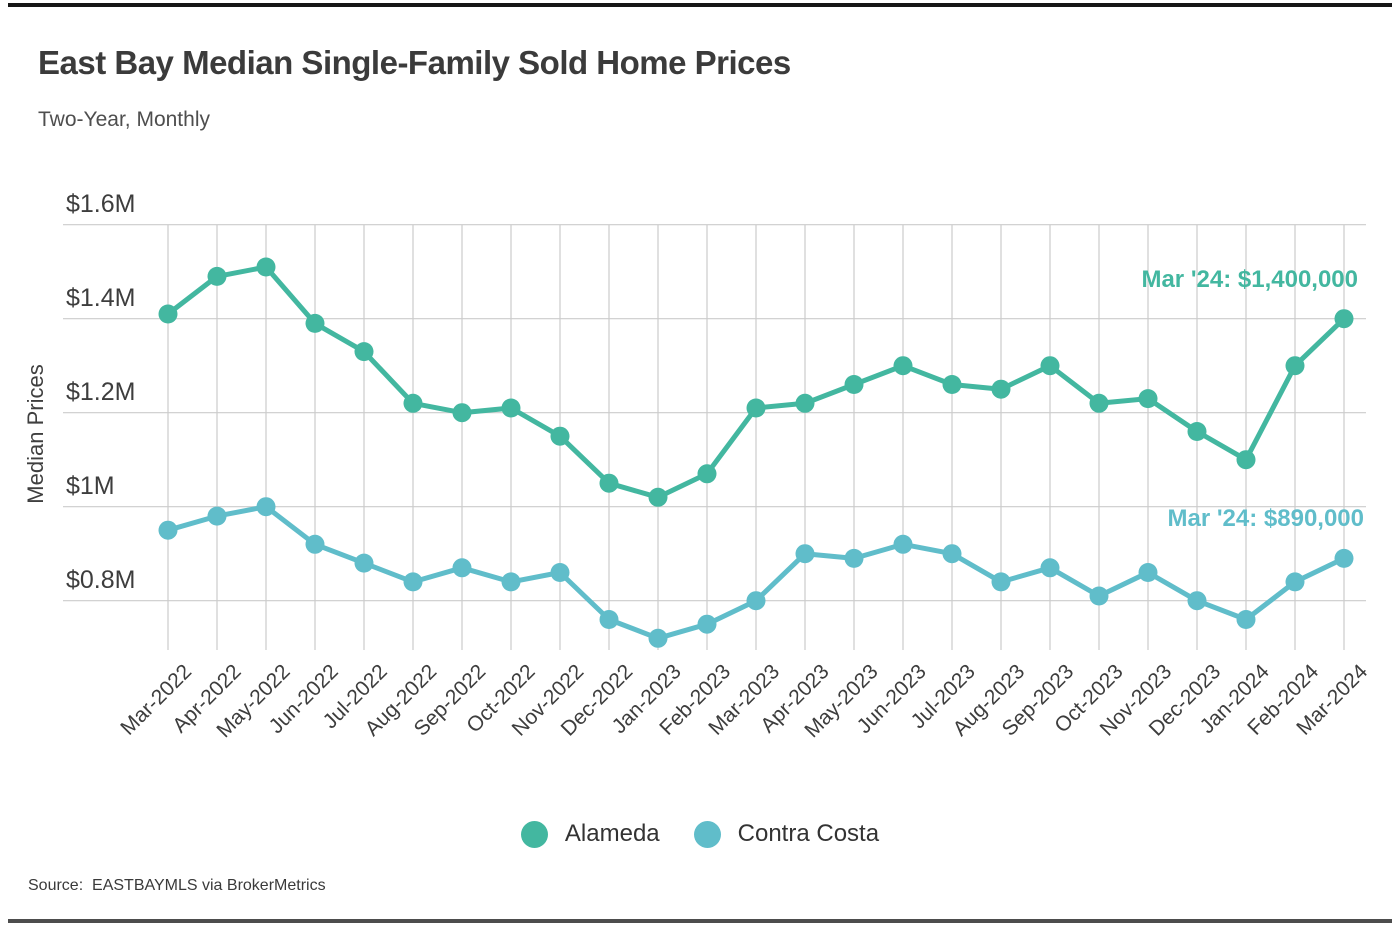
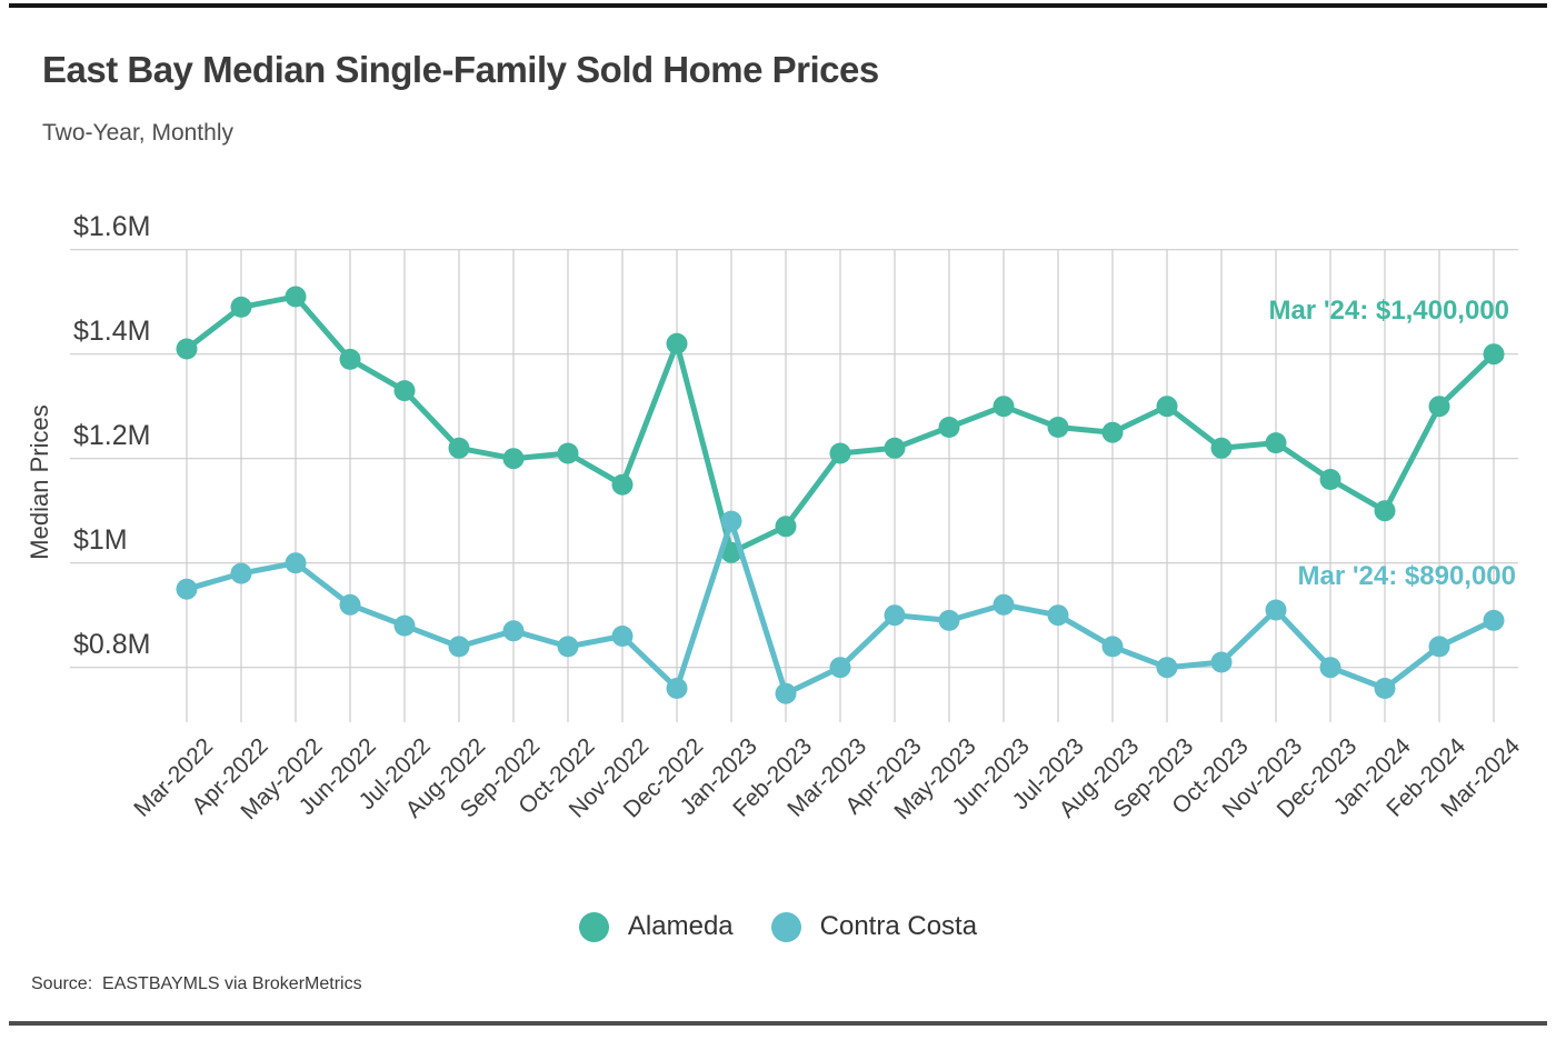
Alameda/Dec-2022: $1.05M -> $1.42M
Contra Costa/Jan-2023: $0.72M -> $1.08M
Contra Costa/Sep-2023: $0.87M -> $0.80M
Contra Costa/Nov-2023: $0.86M -> $0.91M
